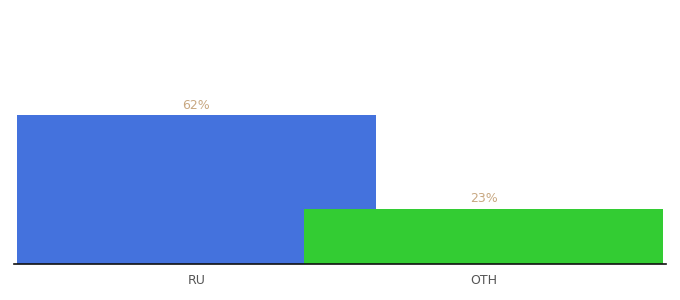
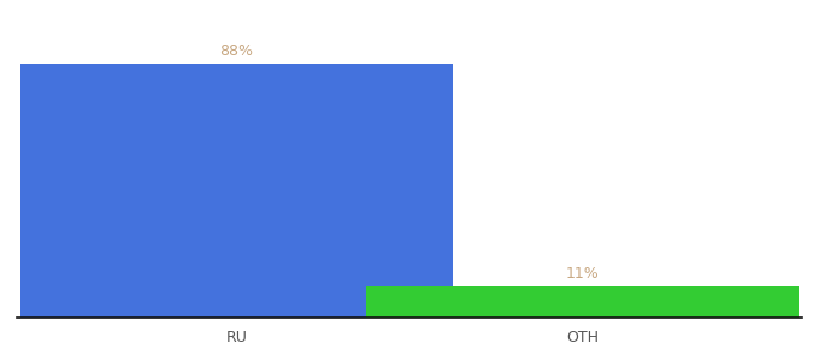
RU: 62% -> 88%
OTH: 23% -> 11%
